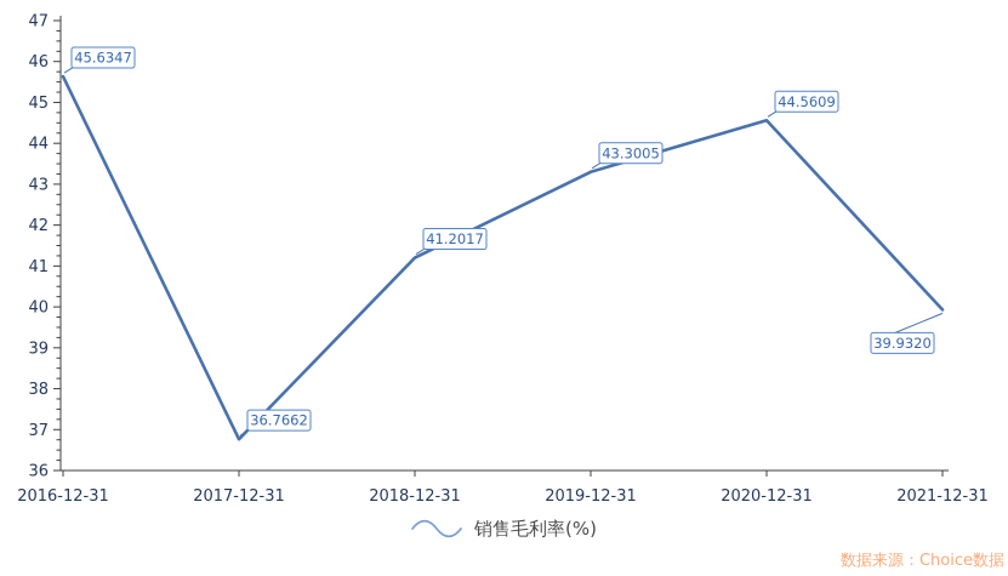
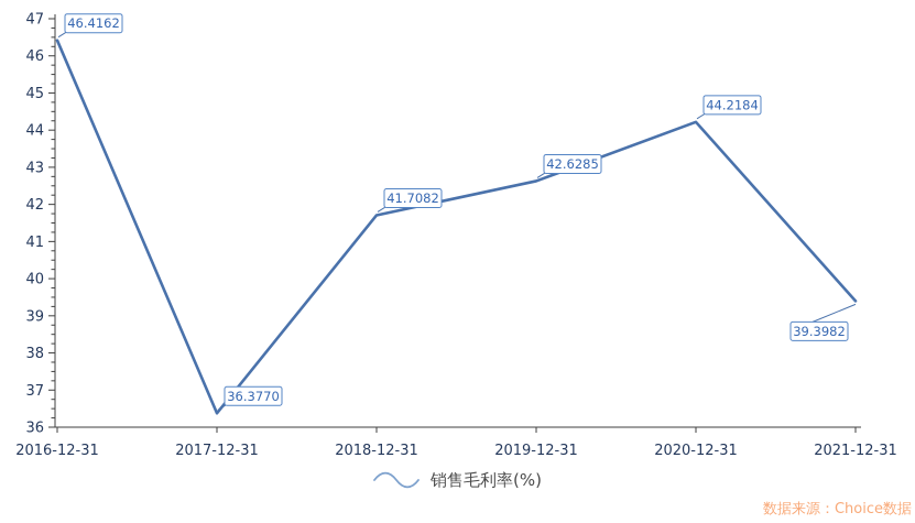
2016-12-31: 45.6347 -> 46.4162
2017-12-31: 36.7662 -> 36.3770
2018-12-31: 41.2017 -> 41.7082
2019-12-31: 43.3005 -> 42.6285
2020-12-31: 44.5609 -> 44.2184
2021-12-31: 39.9320 -> 39.3982
